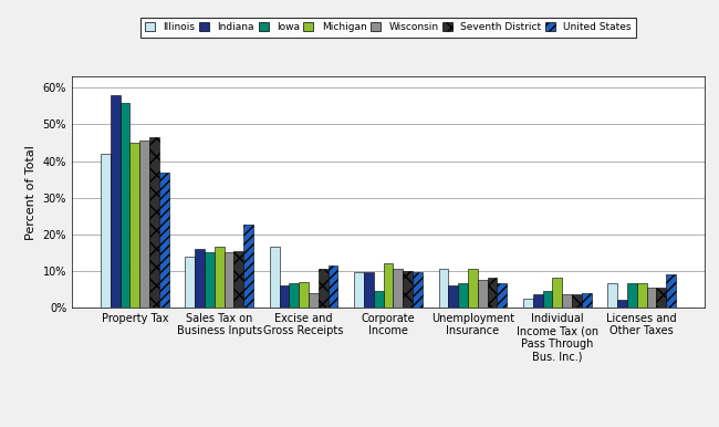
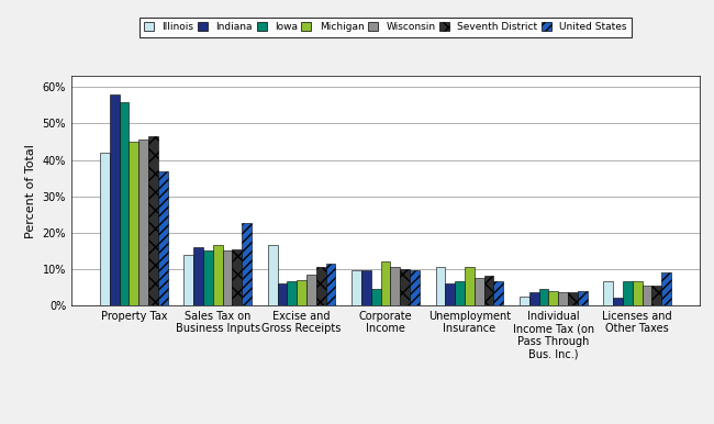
Wisconsin/Excise and Gross Receipts: 4.0% -> 8.5%
Michigan/Individual Income Tax (on Pass Through Bus. Inc.): 8.0% -> 4.0%
